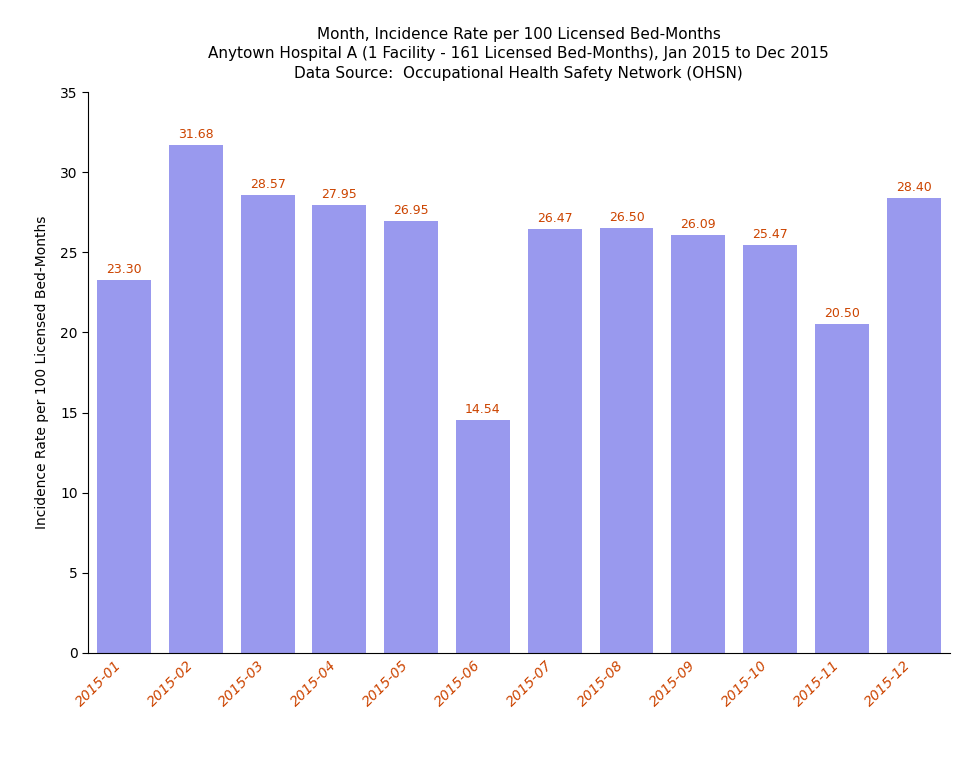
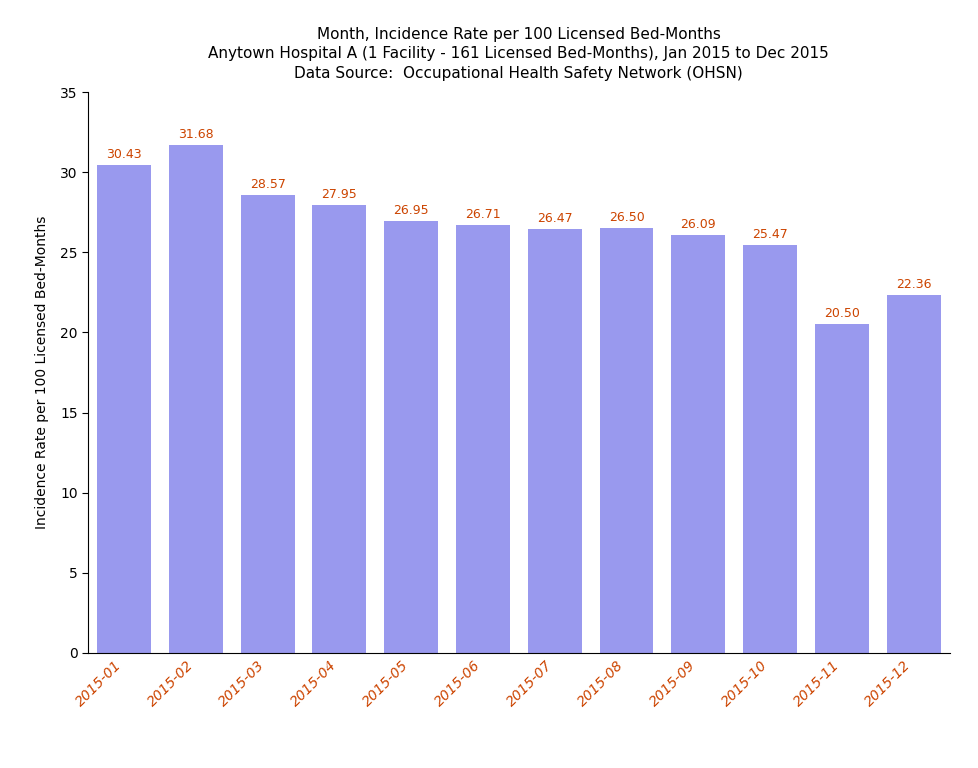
2015-01: 23.30 -> 30.43
2015-06: 14.54 -> 26.71
2015-12: 28.40 -> 22.36
